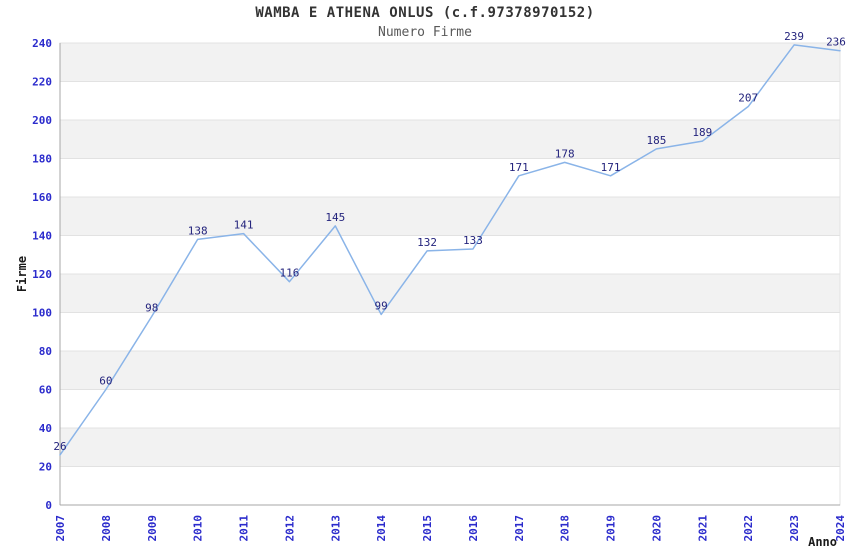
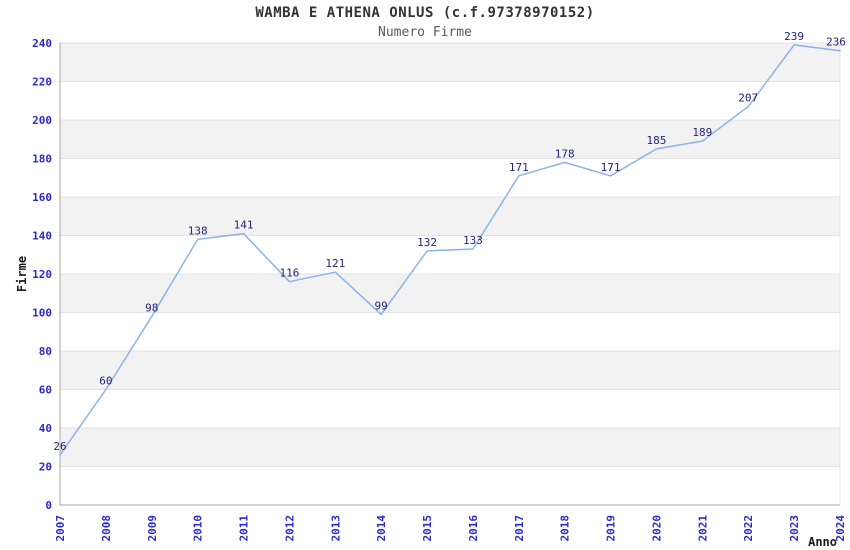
2013: 145 -> 121
